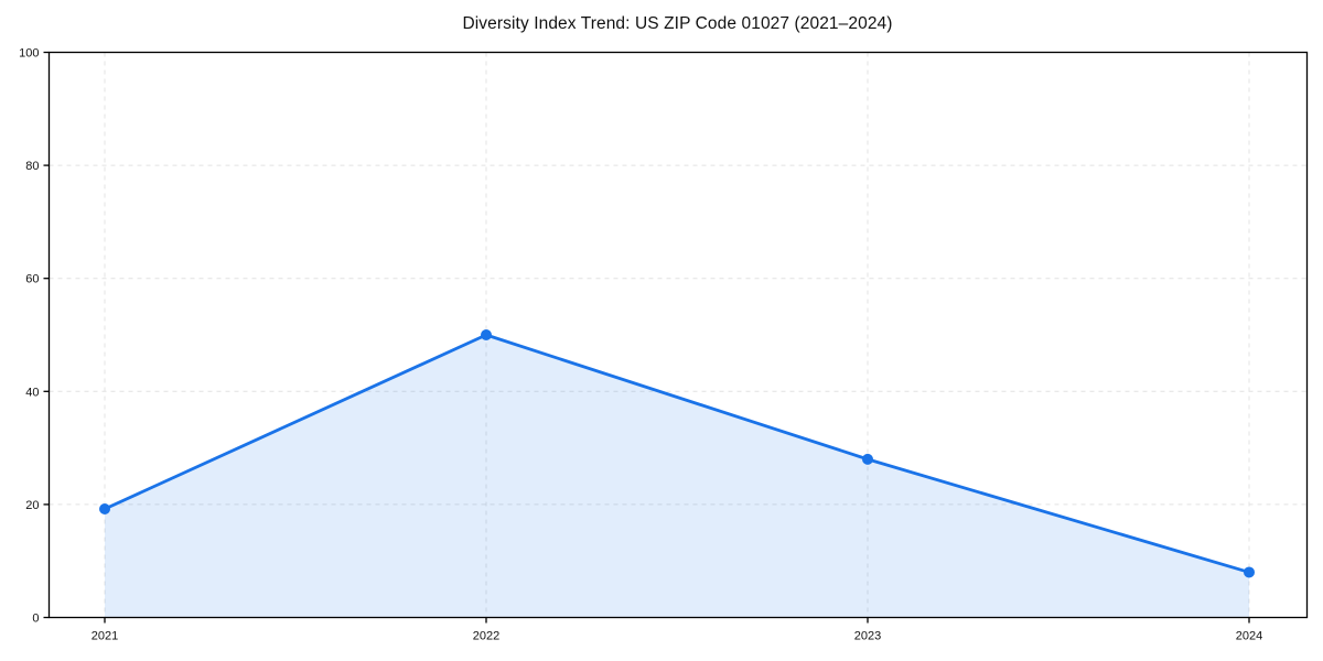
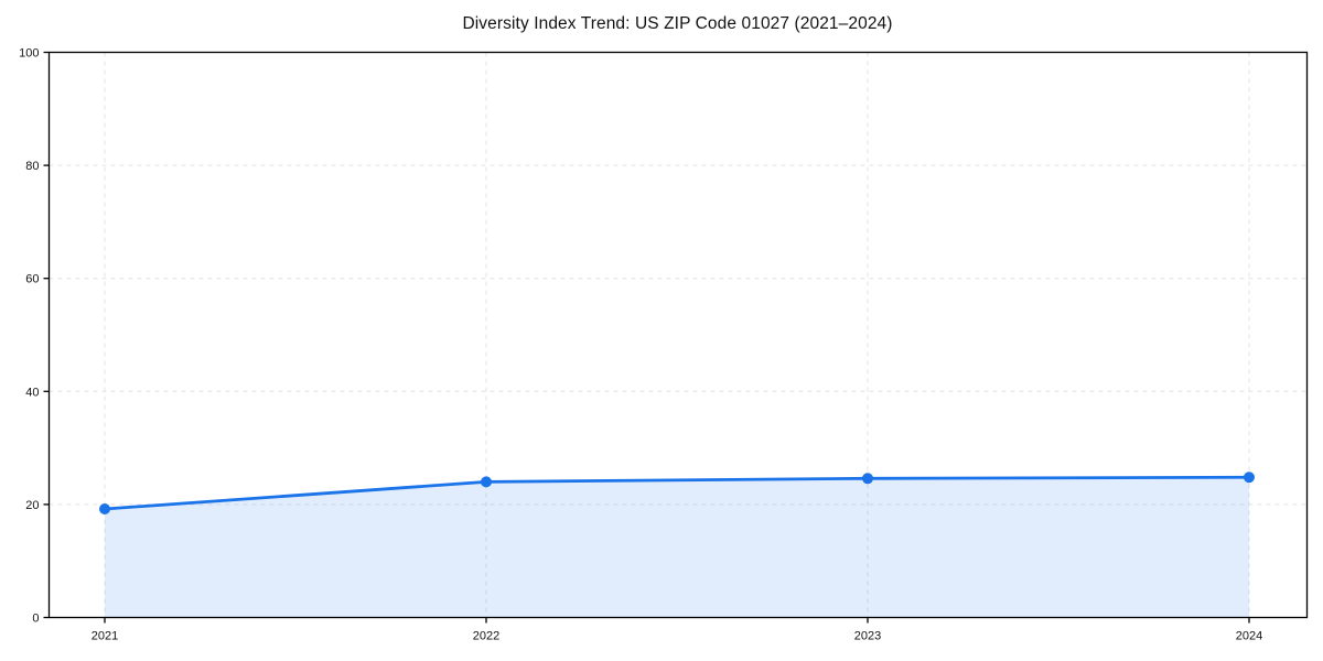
2022: 50 -> 24
2023: 28 -> 25
2024: 8 -> 25
